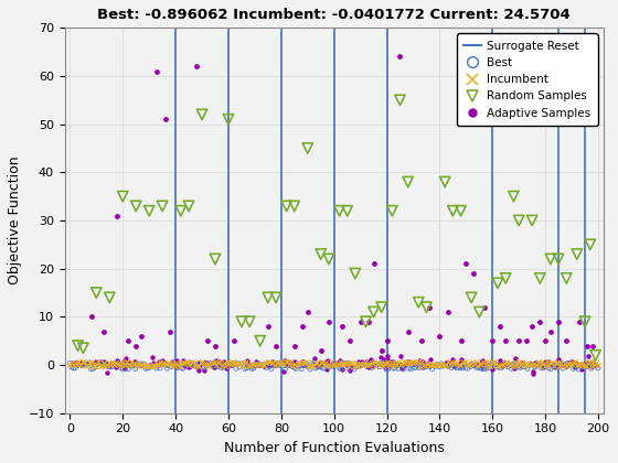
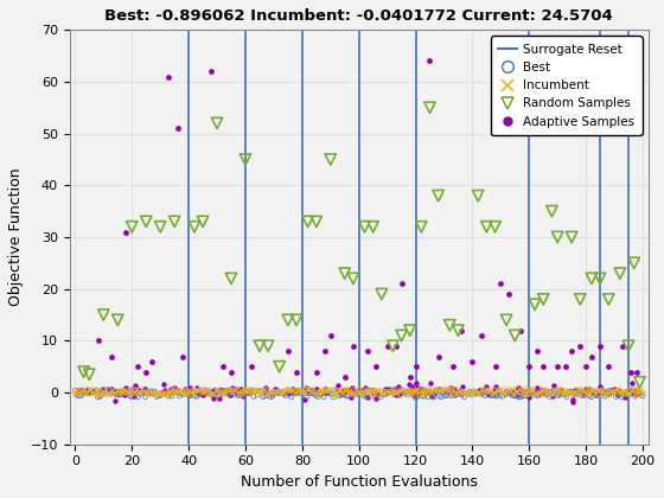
Random Samples/20: 35.0 -> 32.0
Random Samples/60: 51.0 -> 45.0
